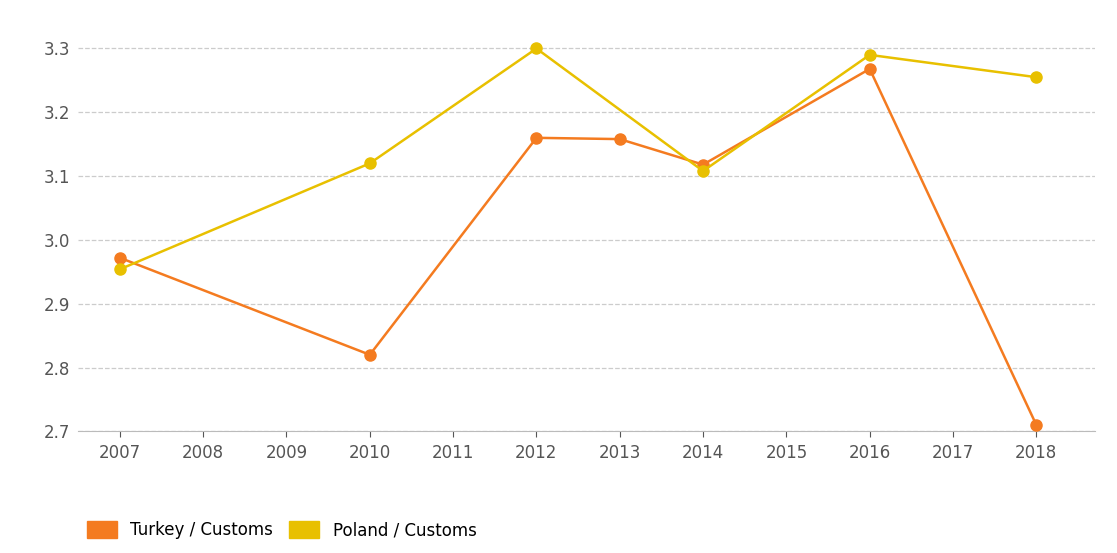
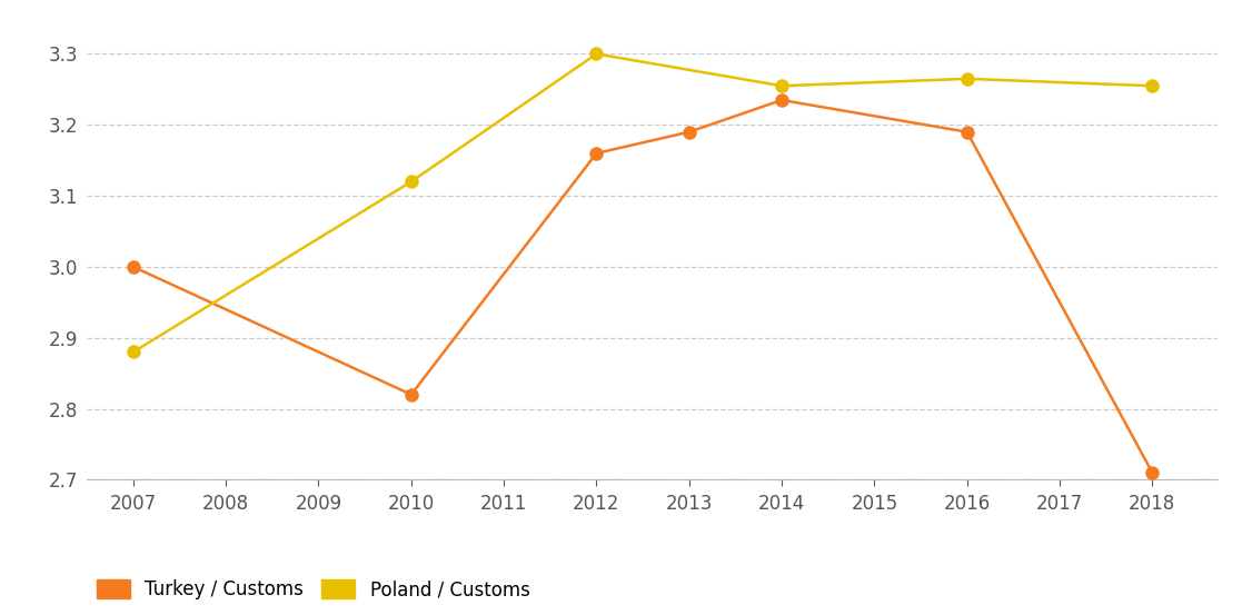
Turkey / Customs/2007: 2.972 -> 3.000
Poland / Customs/2007: 2.954 -> 2.880
Turkey / Customs/2013: 3.158 -> 3.190
Turkey / Customs/2014: 3.118 -> 3.235
Poland / Customs/2014: 3.108 -> 3.255
Turkey / Customs/2016: 3.268 -> 3.190
Poland / Customs/2016: 3.290 -> 3.265
